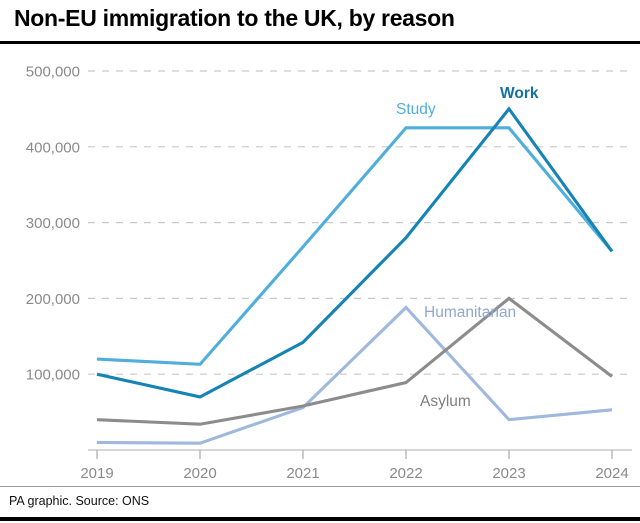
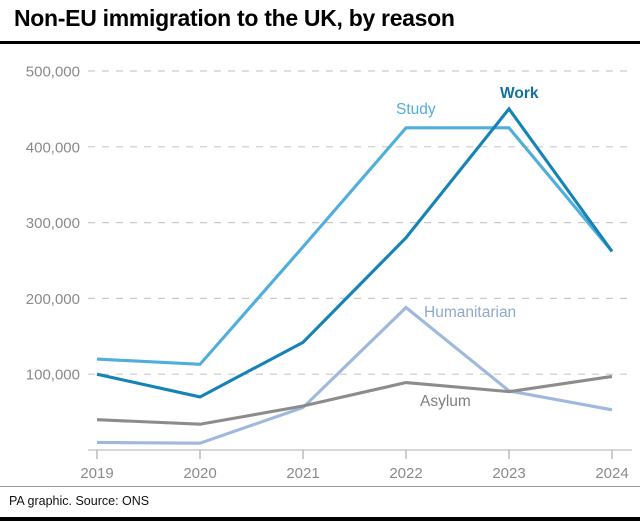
Humanitarian/2023: 40000 -> 80000
Asylum/2023: 200000 -> 80000
